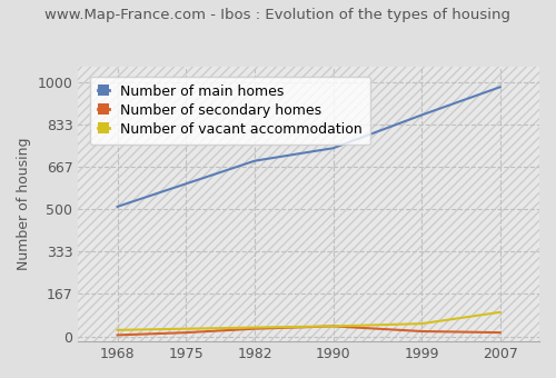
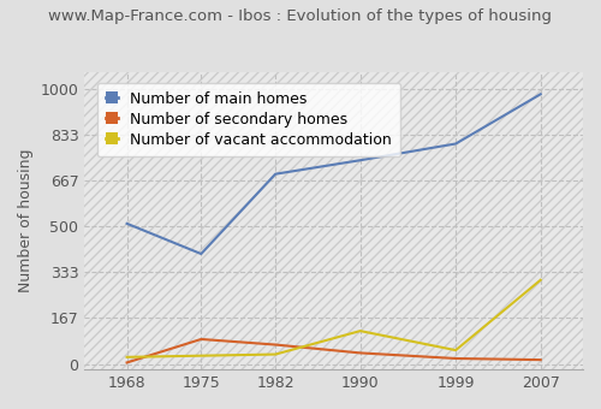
Number of main homes/1975: 600 -> 400
Number of secondary homes/1975: 15 -> 90
Number of secondary homes/1982: 30 -> 70
Number of vacant accommodation/1990: 40 -> 120
Number of main homes/1999: 870 -> 800
Number of vacant accommodation/2007: 95 -> 305
